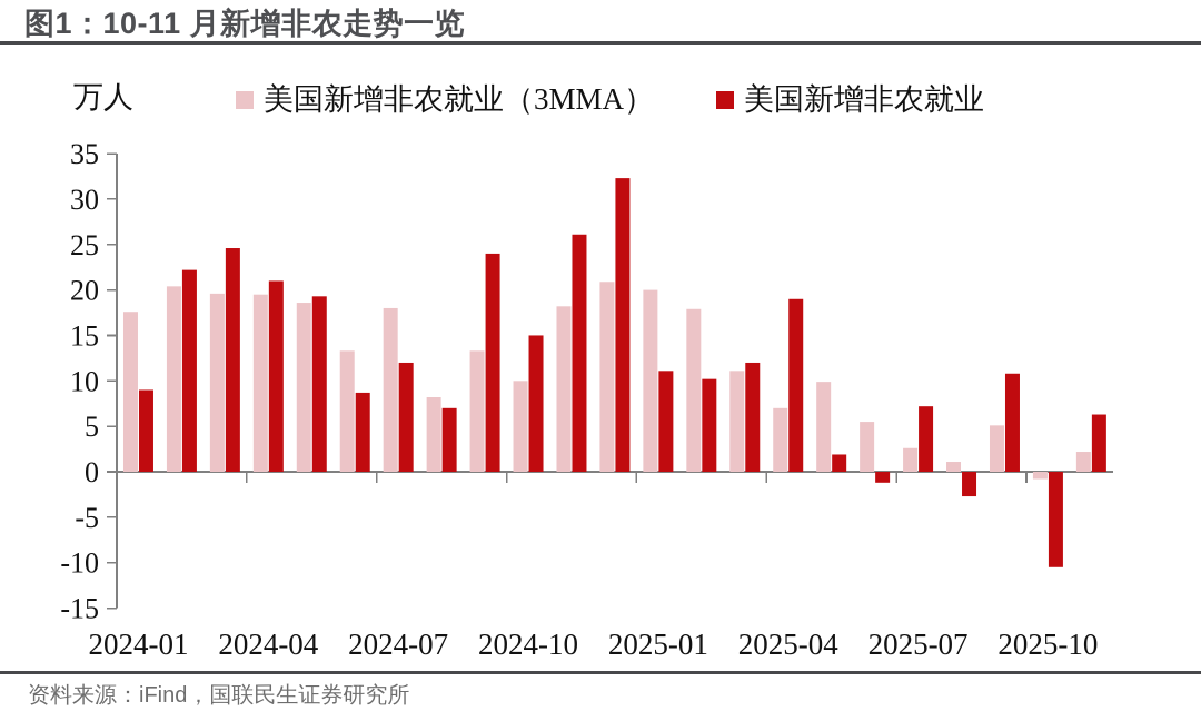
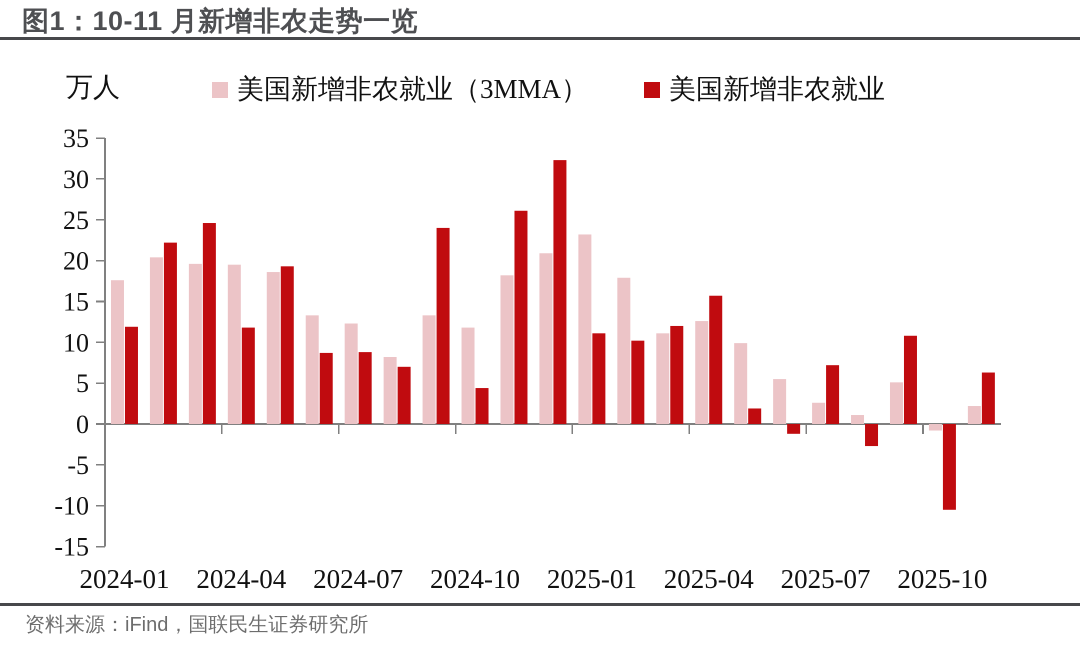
美国新增非农就业/2024-01: 9 -> 12
美国新增非农就业/2024-04: 21 -> 12
美国新增非农就业（3MMA）/2024-07: 18 -> 12
美国新增非农就业/2024-07: 12 -> 9
美国新增非农就业（3MMA）/2024-10: 10 -> 12
美国新增非农就业/2024-10: 15 -> 4
美国新增非农就业（3MMA）/2025-01: 20 -> 23
美国新增非农就业（3MMA）/2025-04: 7 -> 13
美国新增非农就业/2025-04: 19 -> 16
